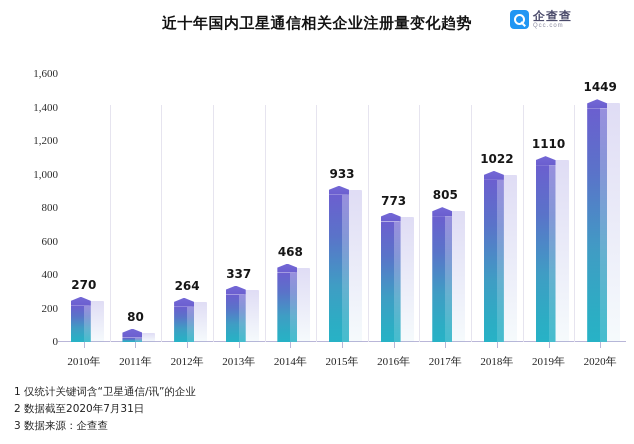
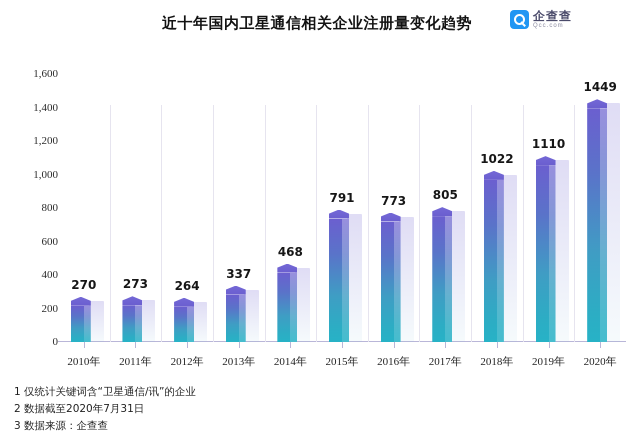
2011年: 80 -> 273
2015年: 933 -> 791
